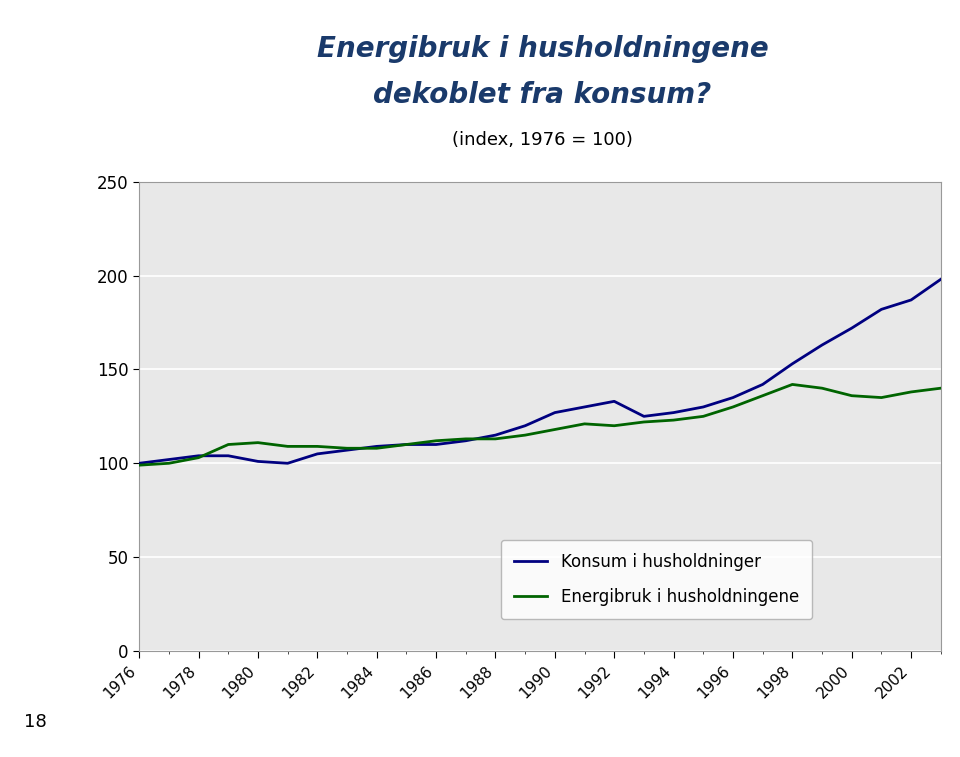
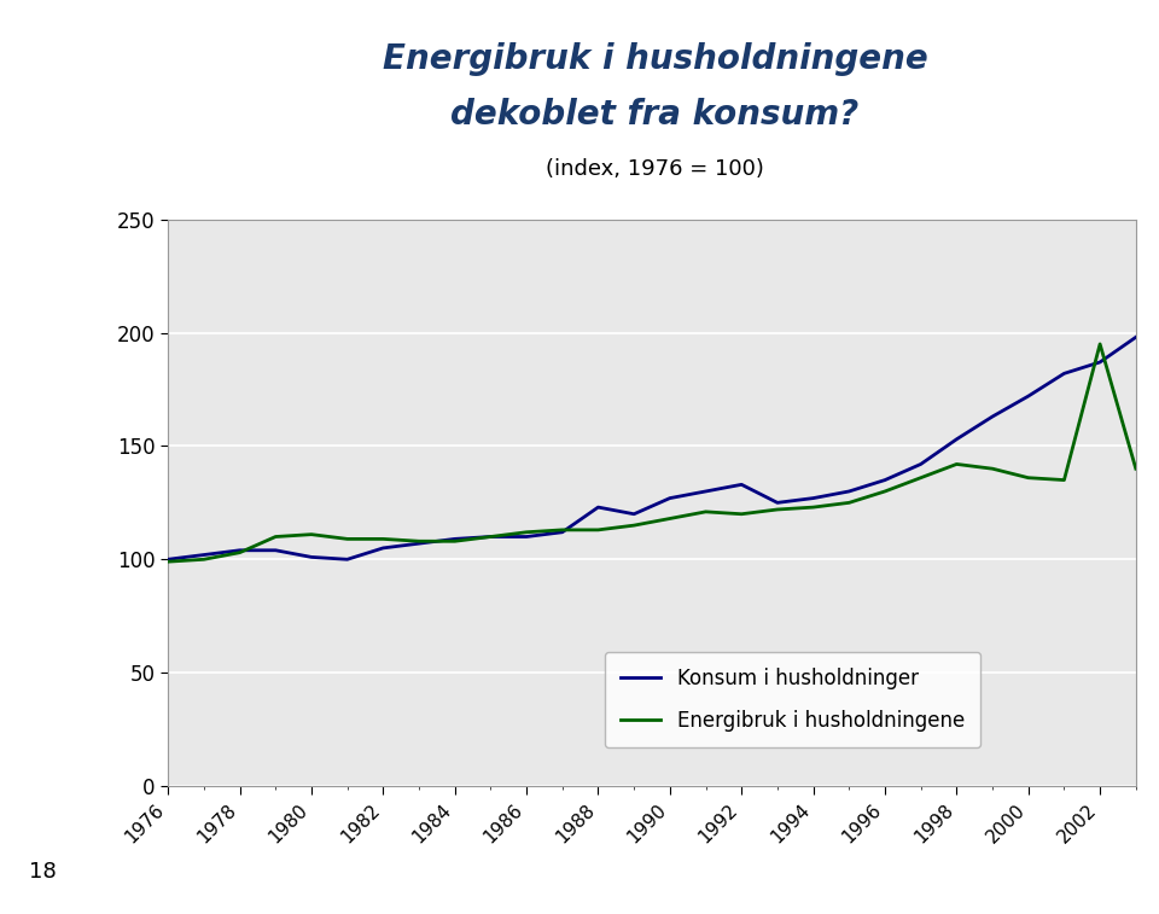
Konsum i husholdninger/1988: 115 -> 123
Energibruk i husholdningene/2002: 138 -> 195
